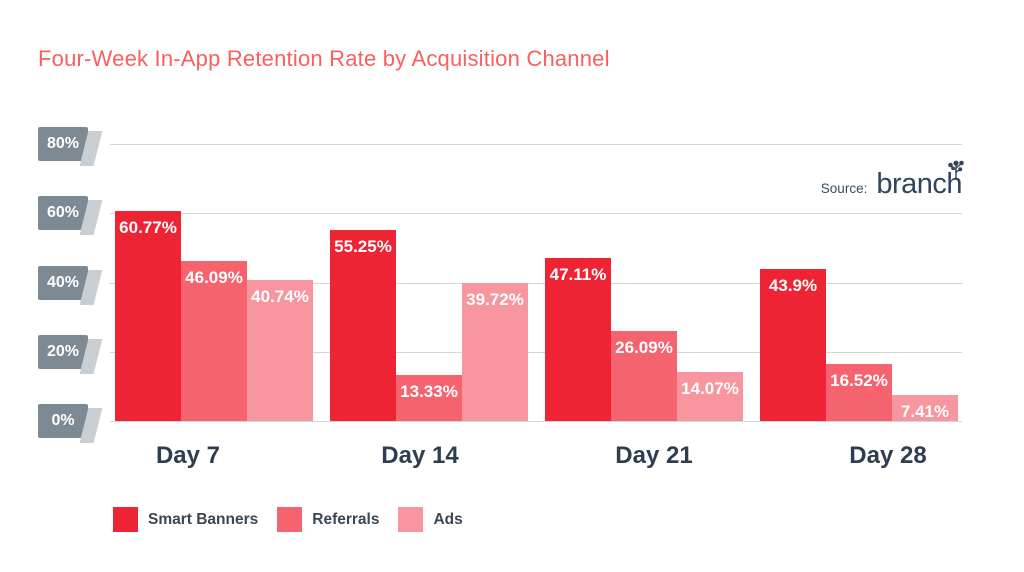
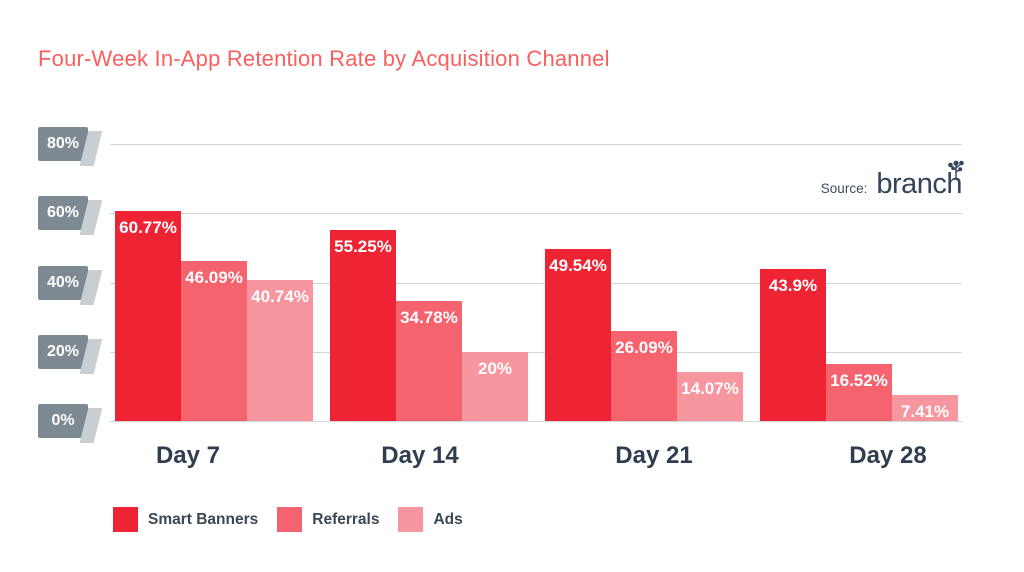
Referrals/Day 14: 13.33% -> 34.78%
Ads/Day 14: 39.72% -> 20%
Smart Banners/Day 21: 47.11% -> 49.54%
